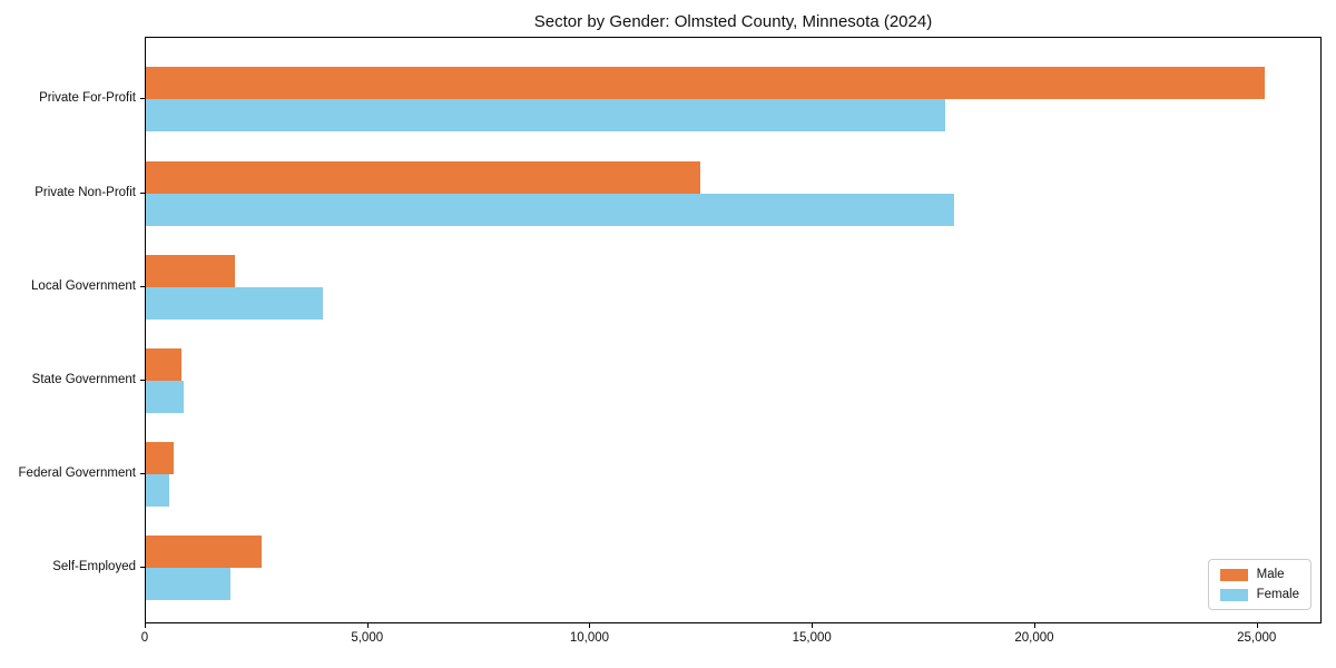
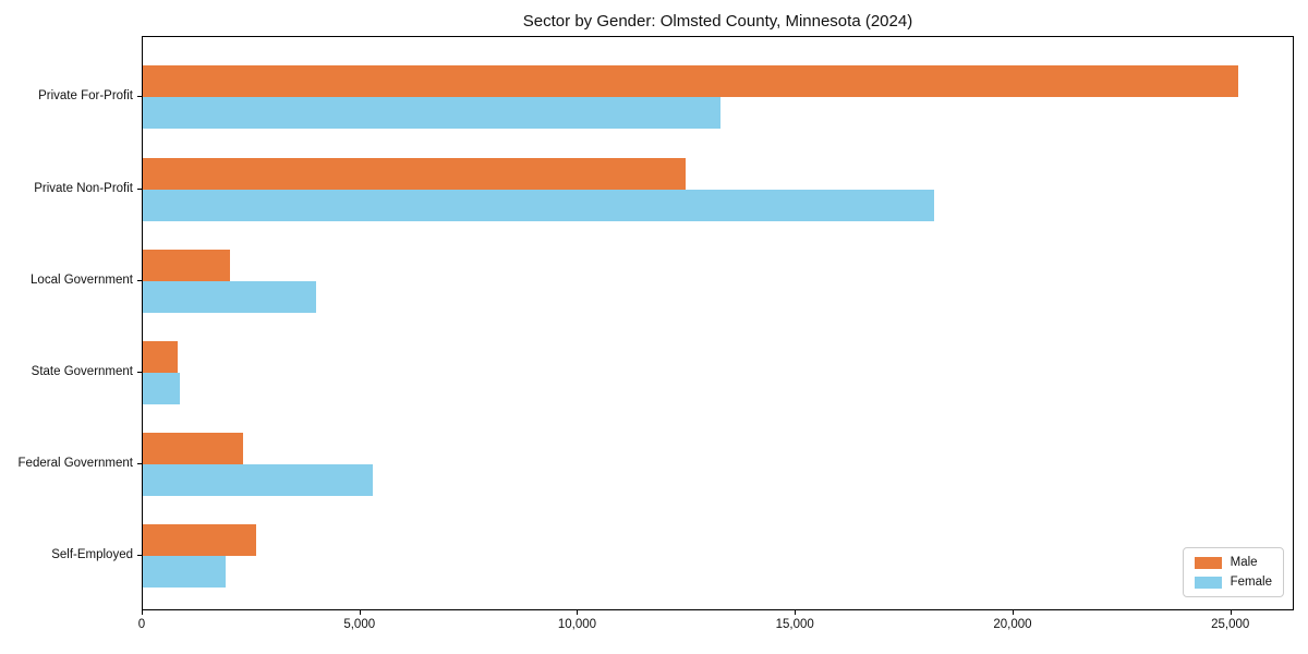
Female/Private For-Profit: 18000 -> 13300
Male/Federal Government: 600 -> 2300
Female/Federal Government: 500 -> 5300
